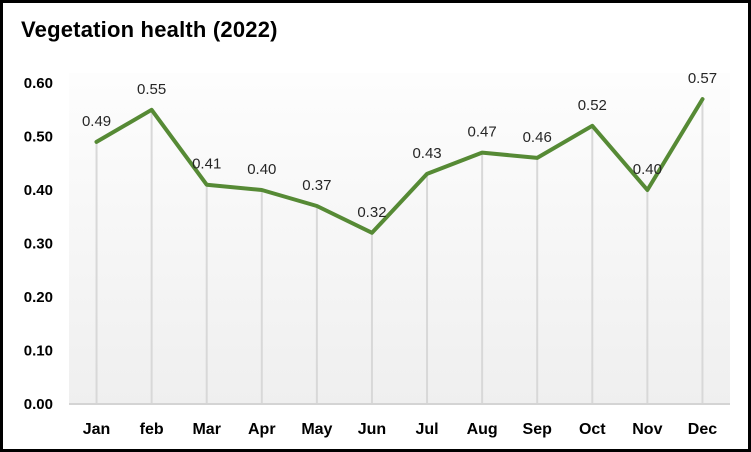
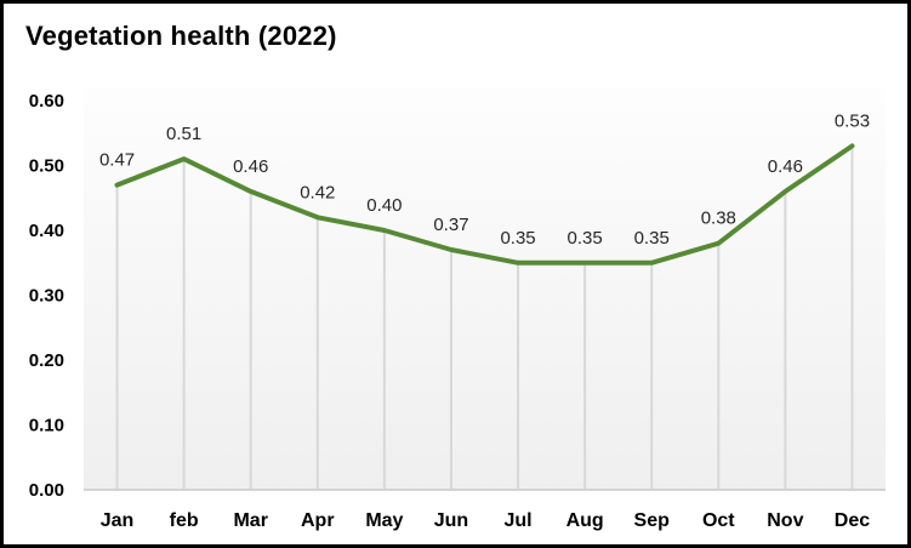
Jan: 0.49 -> 0.47
feb: 0.55 -> 0.51
Mar: 0.41 -> 0.46
Apr: 0.40 -> 0.42
May: 0.37 -> 0.40
Jun: 0.32 -> 0.37
Jul: 0.43 -> 0.35
Aug: 0.47 -> 0.35
Sep: 0.46 -> 0.35
Oct: 0.52 -> 0.38
Nov: 0.40 -> 0.46
Dec: 0.57 -> 0.53
